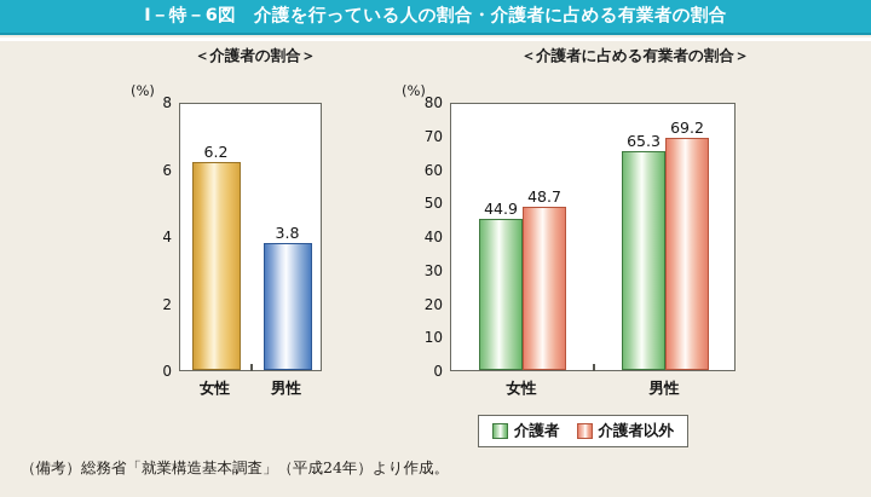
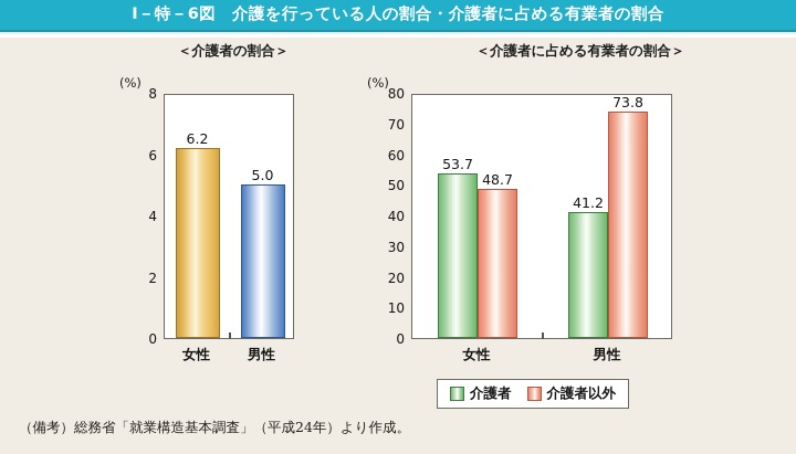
＜介護者の割合＞/男性: 3.8 -> 5.0
＜介護者に占める有業者の割合＞/介護者/女性: 44.9 -> 53.7
＜介護者に占める有業者の割合＞/介護者/男性: 65.3 -> 41.2
＜介護者に占める有業者の割合＞/介護者以外/男性: 69.2 -> 73.8
